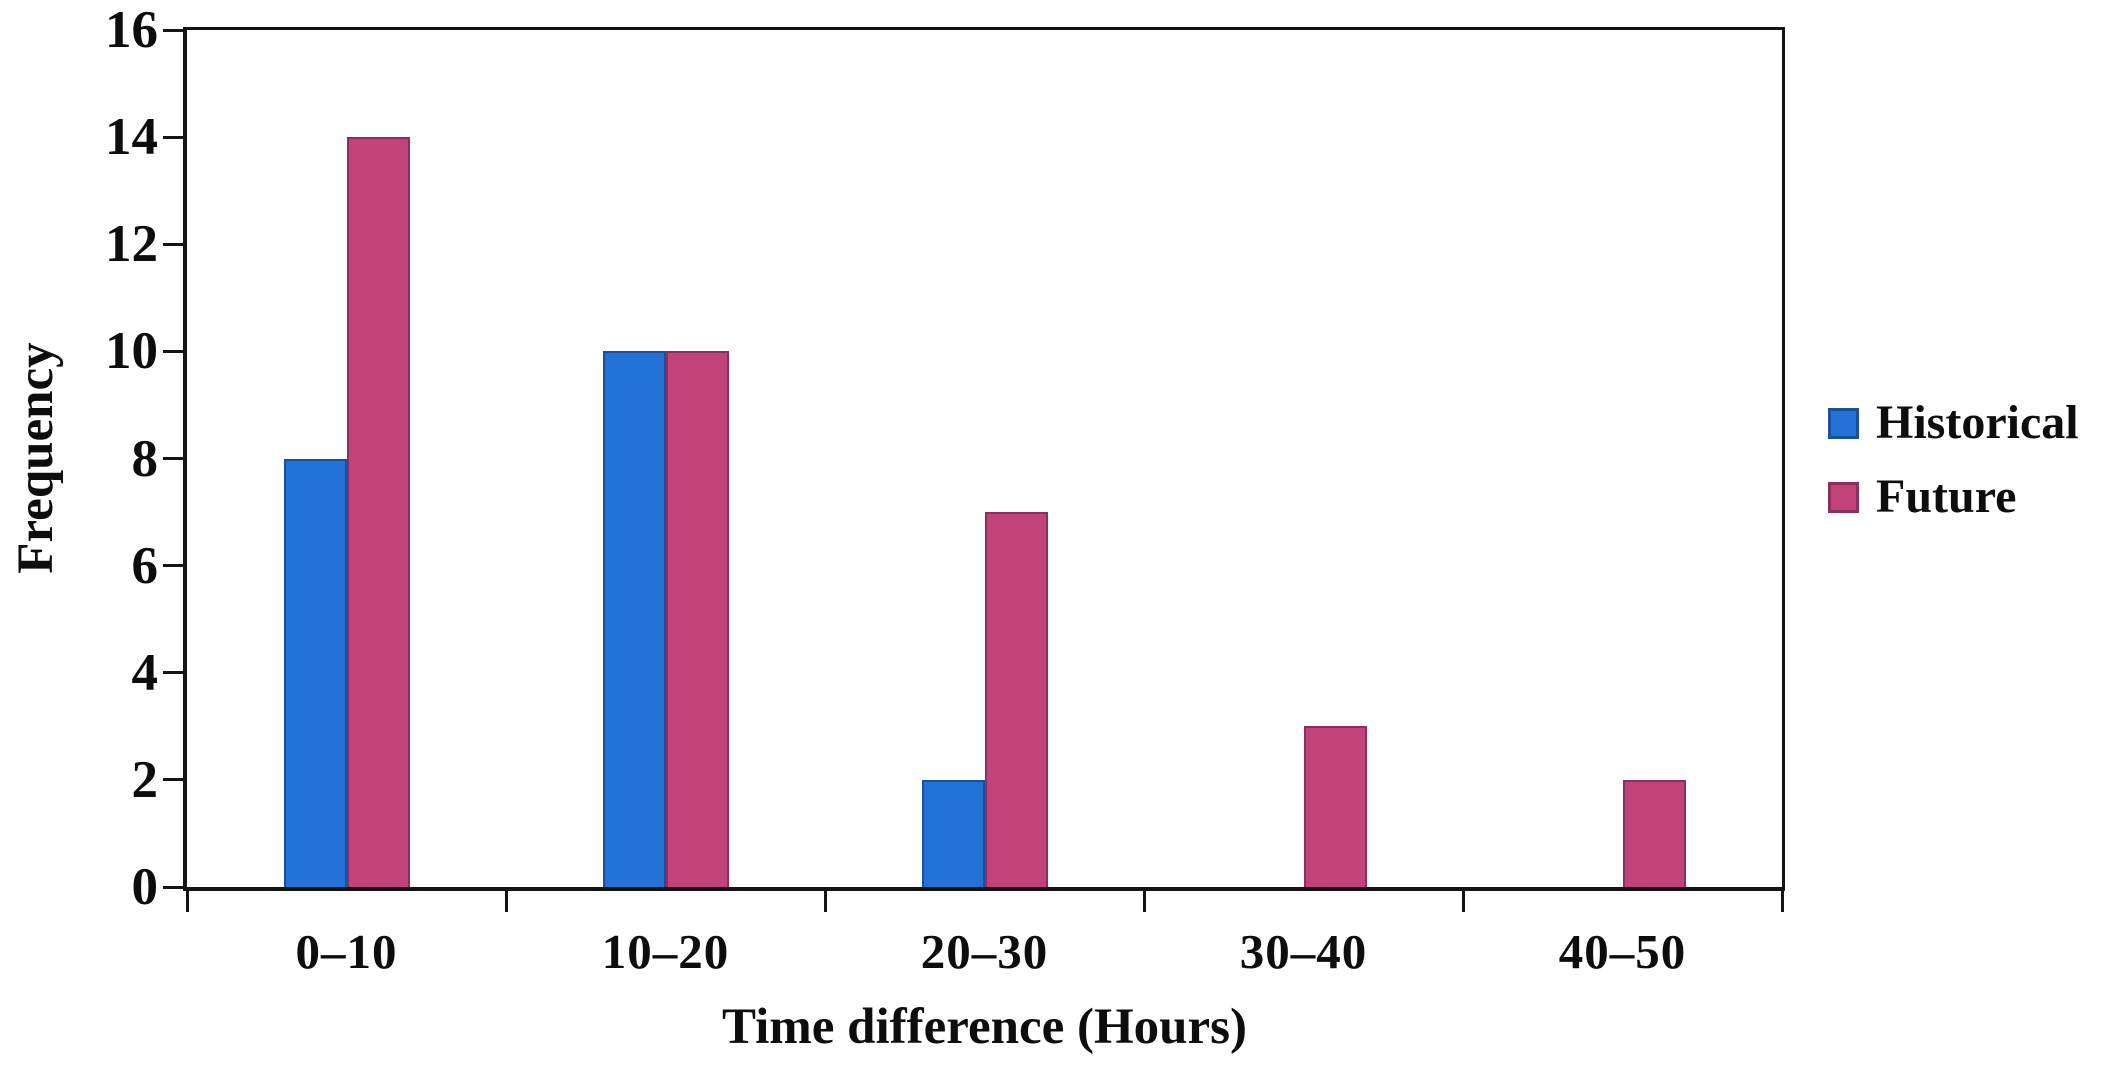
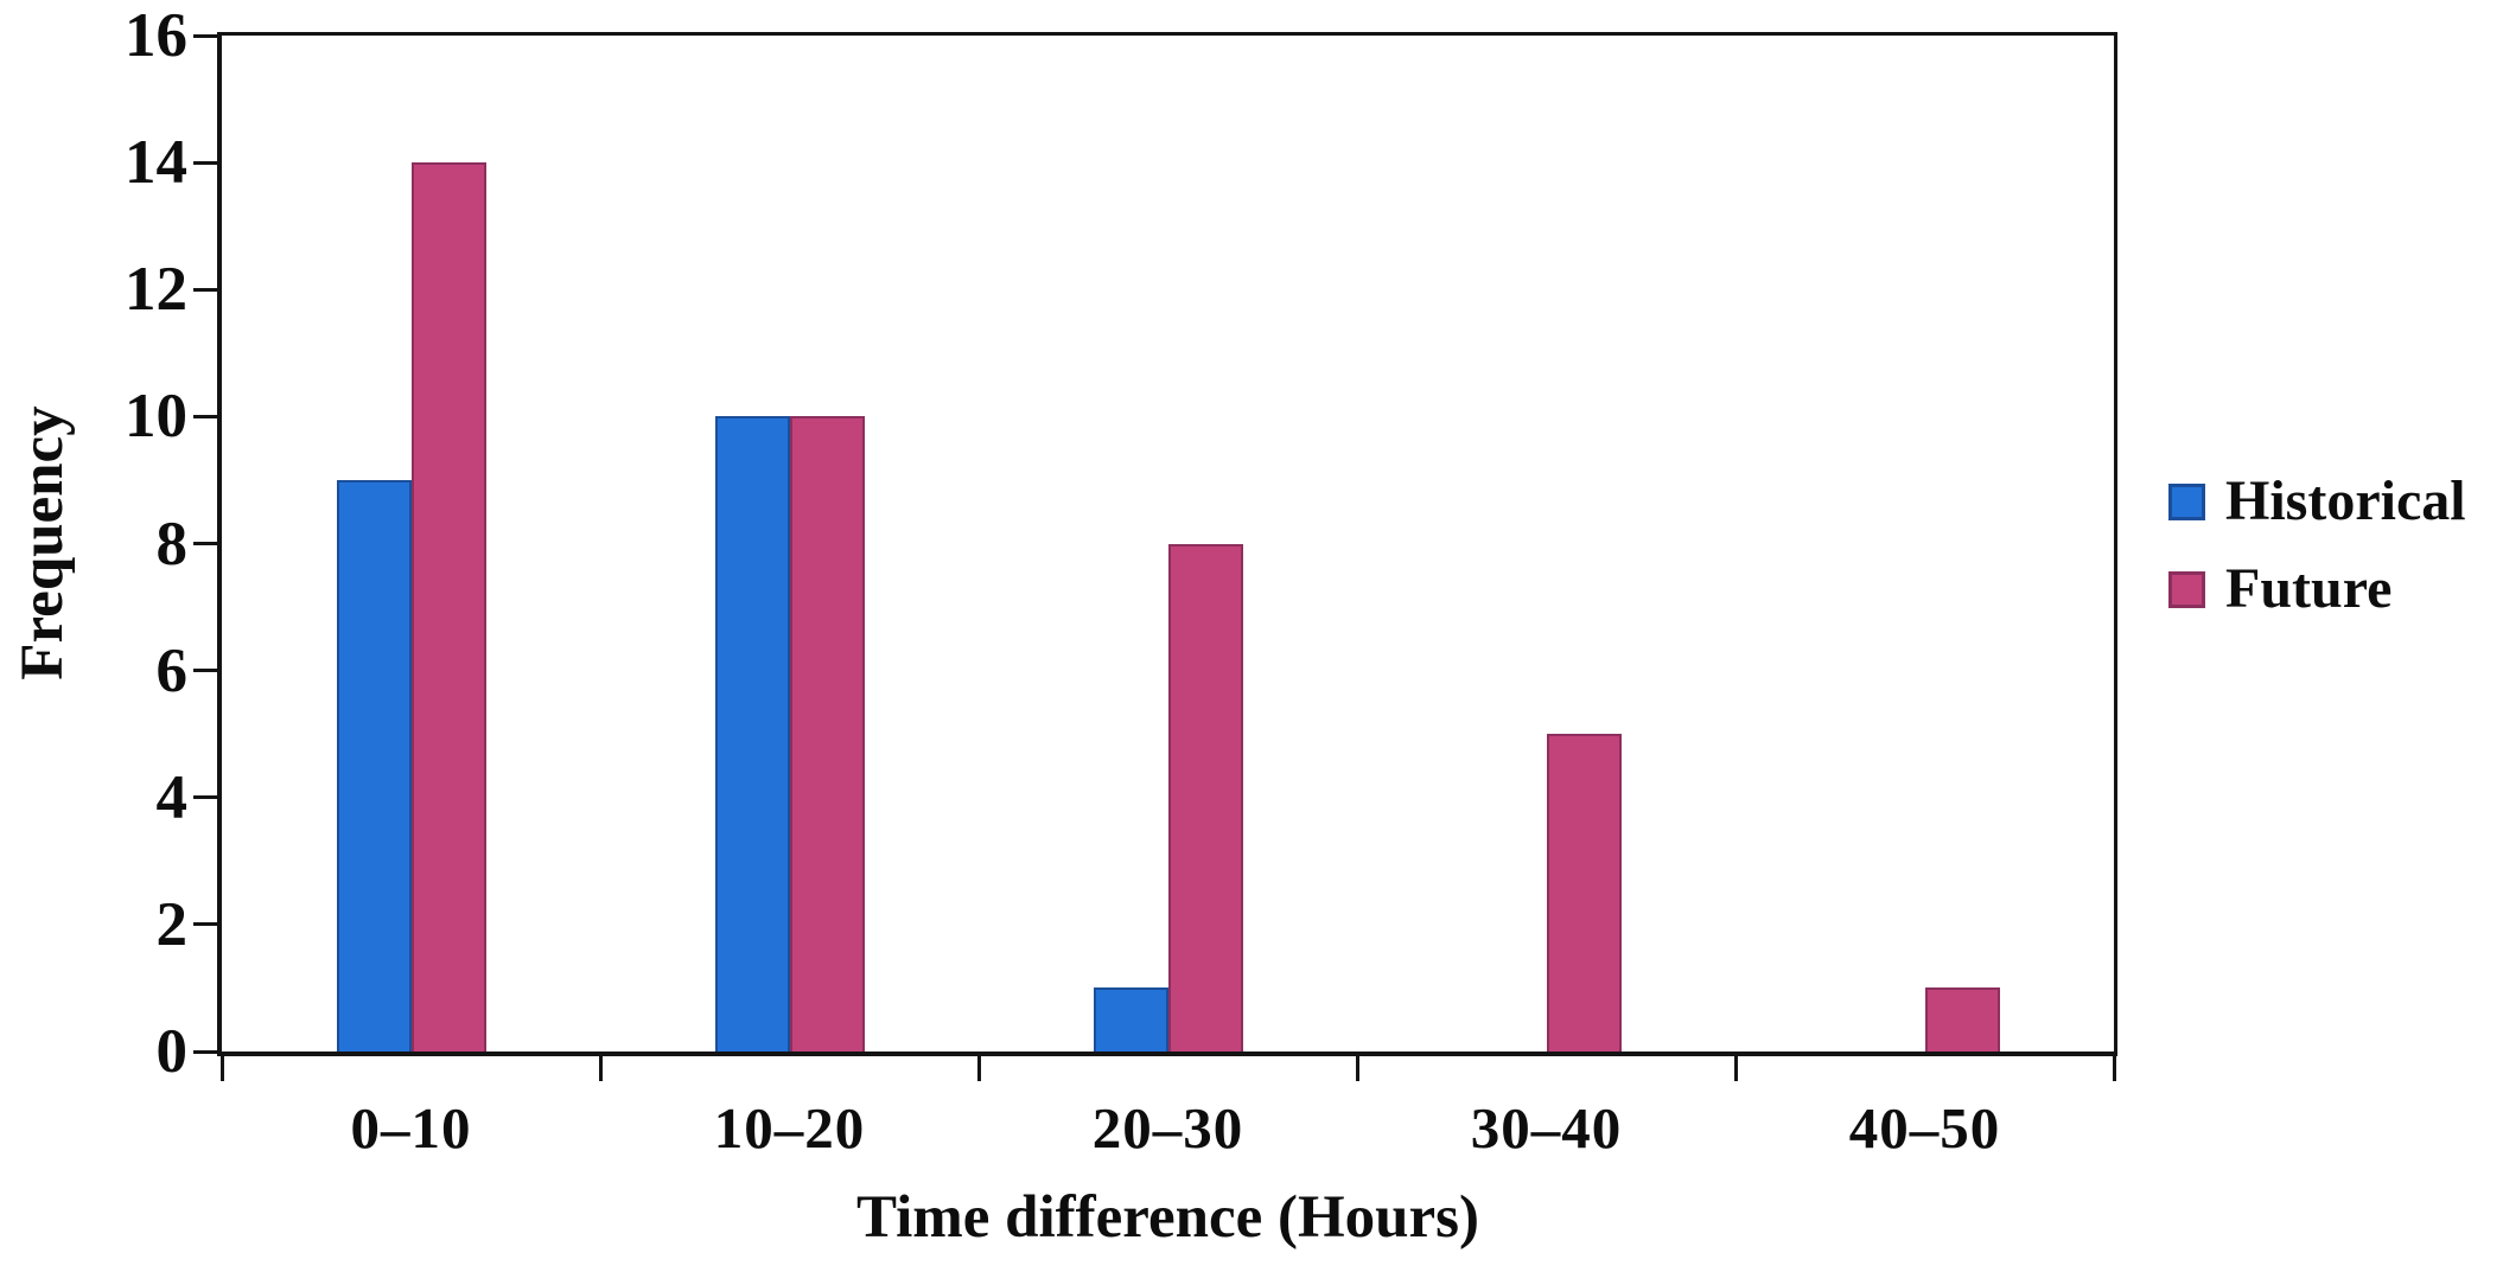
Historical/0–10: 8 -> 9
Historical/20–30: 2 -> 1
Future/20–30: 7 -> 8
Future/30–40: 3 -> 5
Future/40–50: 2 -> 1
